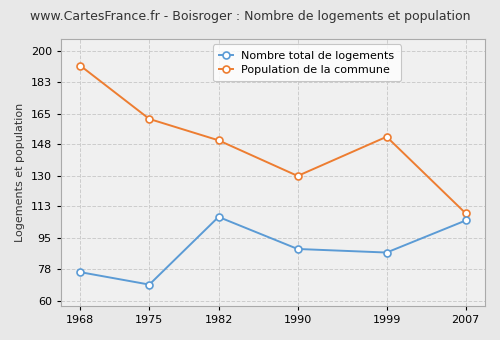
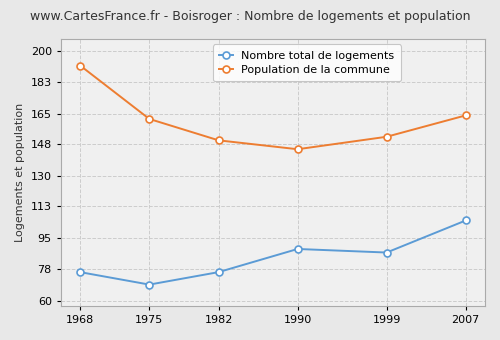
Nombre total de logements/1982: 107 -> 76
Population de la commune/1990: 130 -> 145
Population de la commune/2007: 109 -> 164
